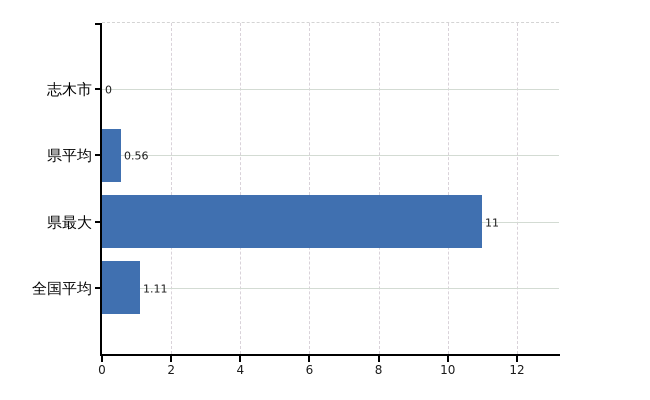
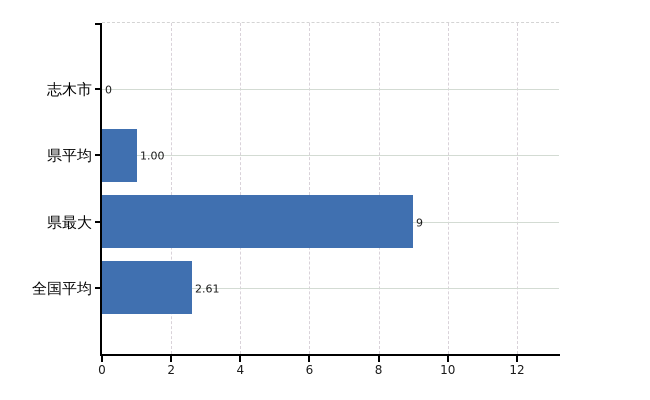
県平均: 0.56 -> 1.00
県最大: 11 -> 9
全国平均: 1.11 -> 2.61
